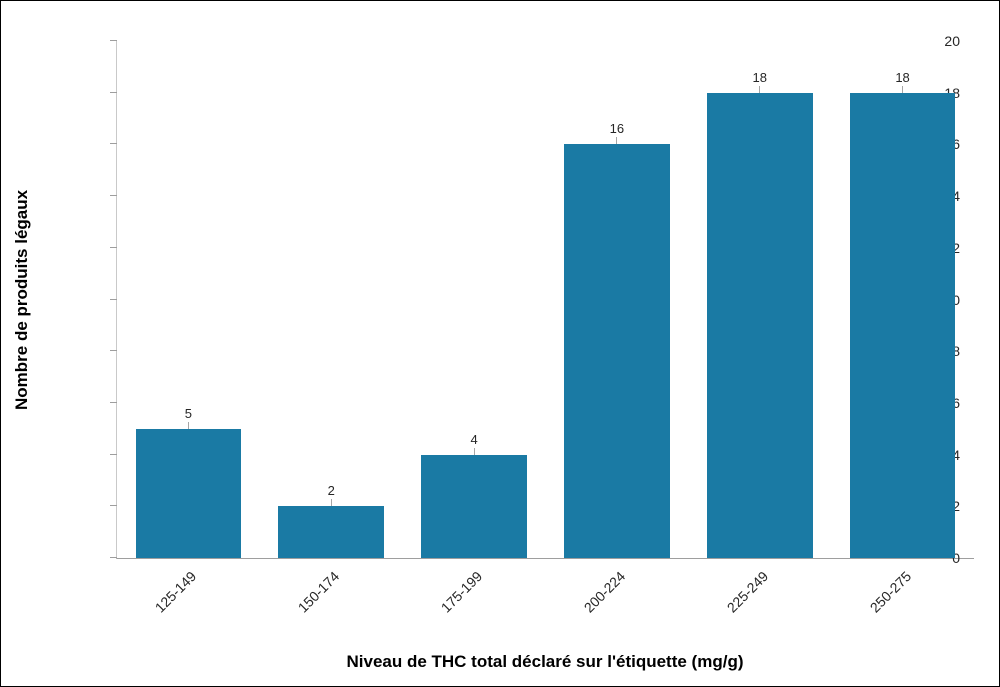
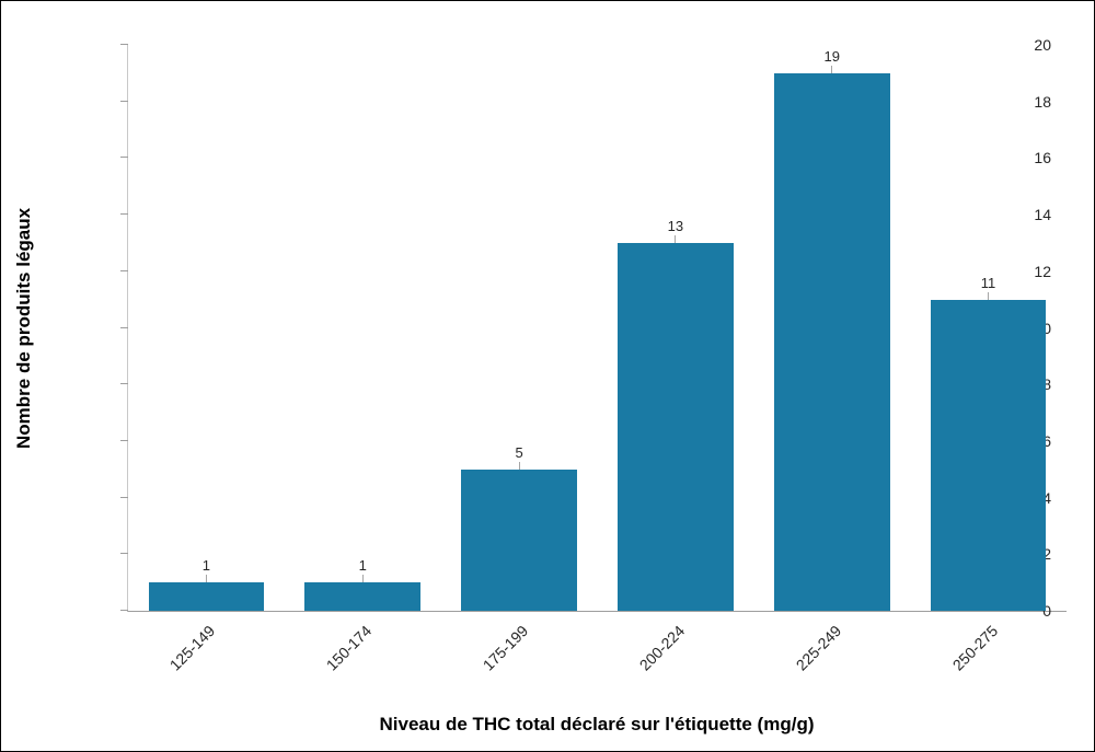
125-149: 5 -> 1
150-174: 2 -> 1
175-199: 4 -> 5
200-224: 16 -> 13
225-249: 18 -> 19
250-275: 18 -> 11
